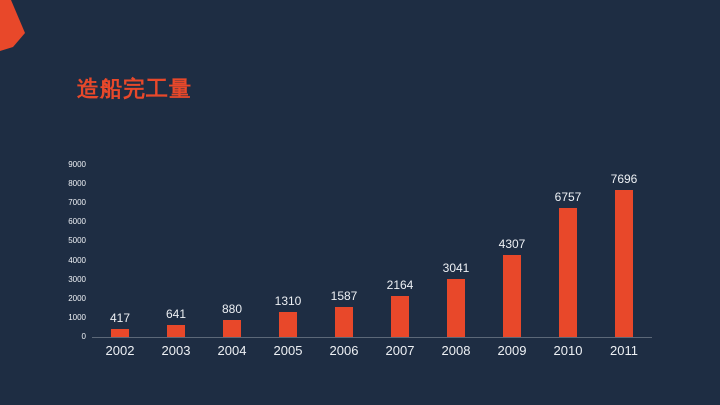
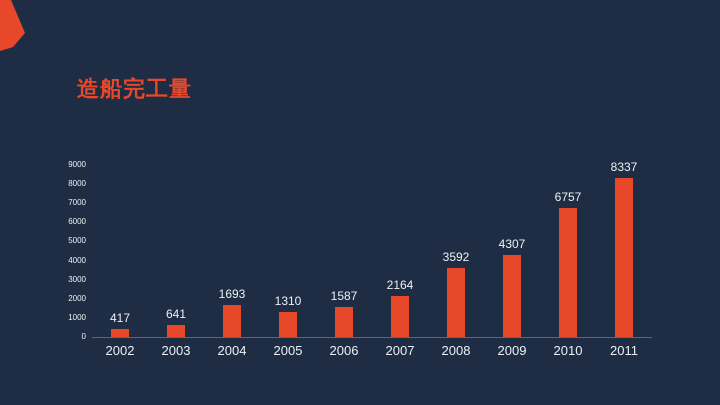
2004: 880 -> 1693
2008: 3041 -> 3592
2011: 7696 -> 8337
